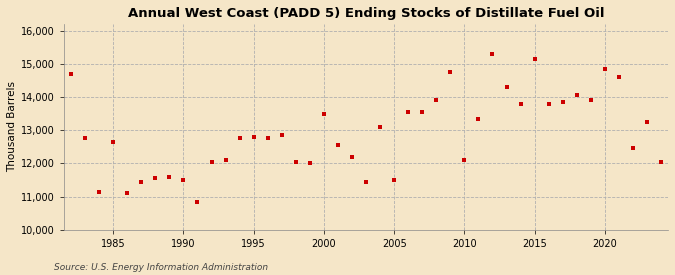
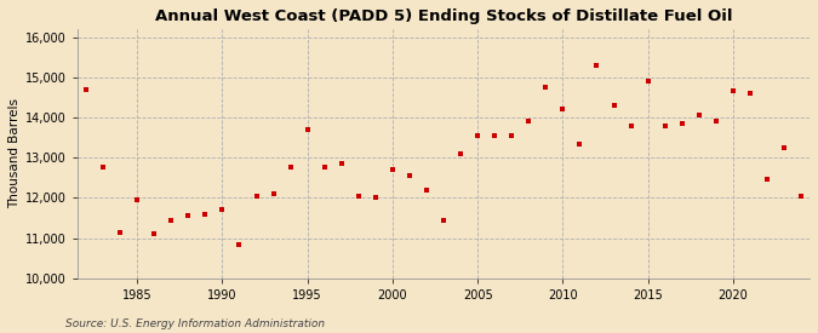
1985: 12,650 -> 11,950
1990: 11,500 -> 11,700
1995: 12,800 -> 13,700
2000: 13,500 -> 12,700
2005: 11,500 -> 13,550
2010: 12,100 -> 14,200
2015: 15,150 -> 14,900
2020: 14,850 -> 14,650
